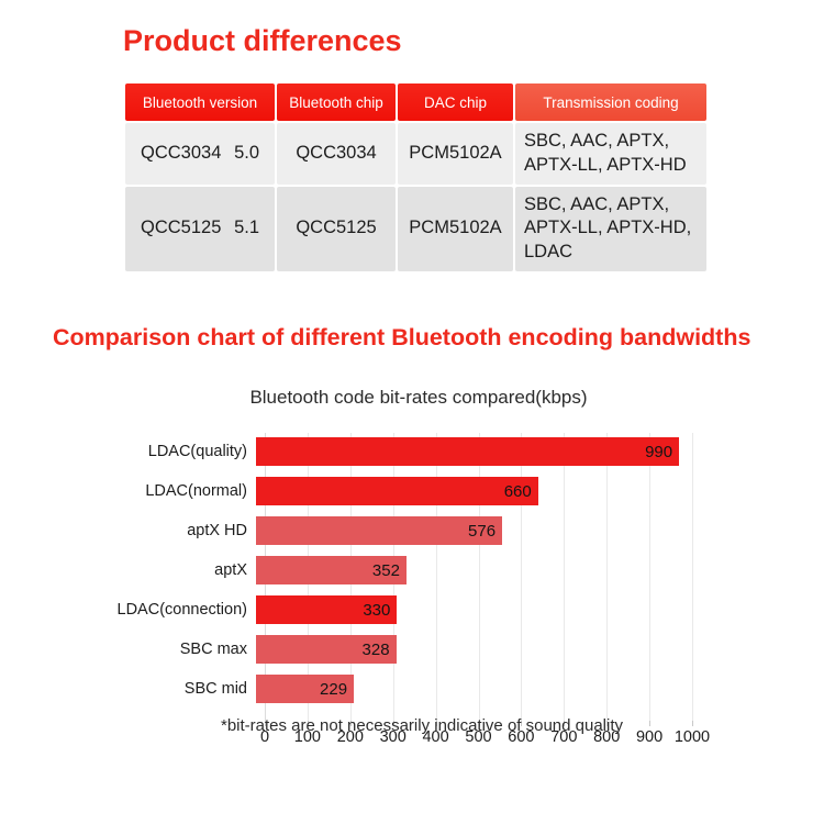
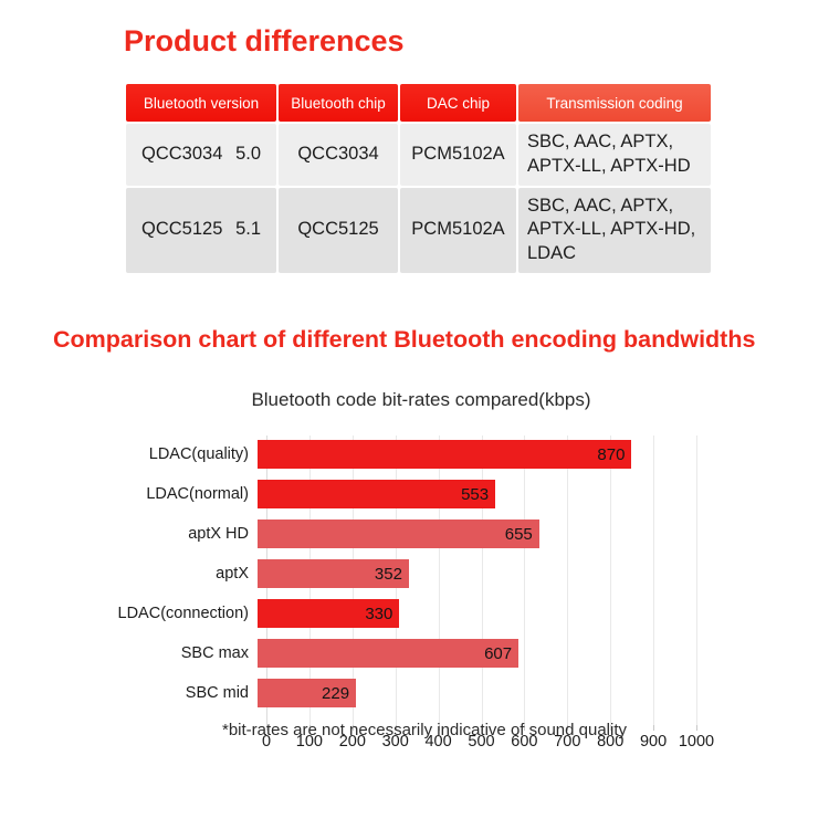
LDAC(quality): 990 -> 870
LDAC(normal): 660 -> 553
aptX HD: 576 -> 655
SBC max: 328 -> 607
